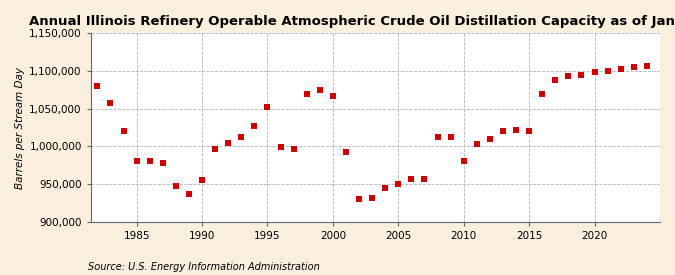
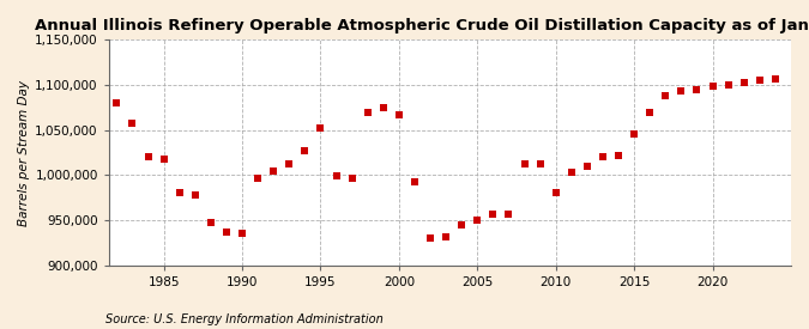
1985: 980,000 -> 1,018,000
1990: 956,000 -> 936,000
2015: 1,020,000 -> 1,045,000
